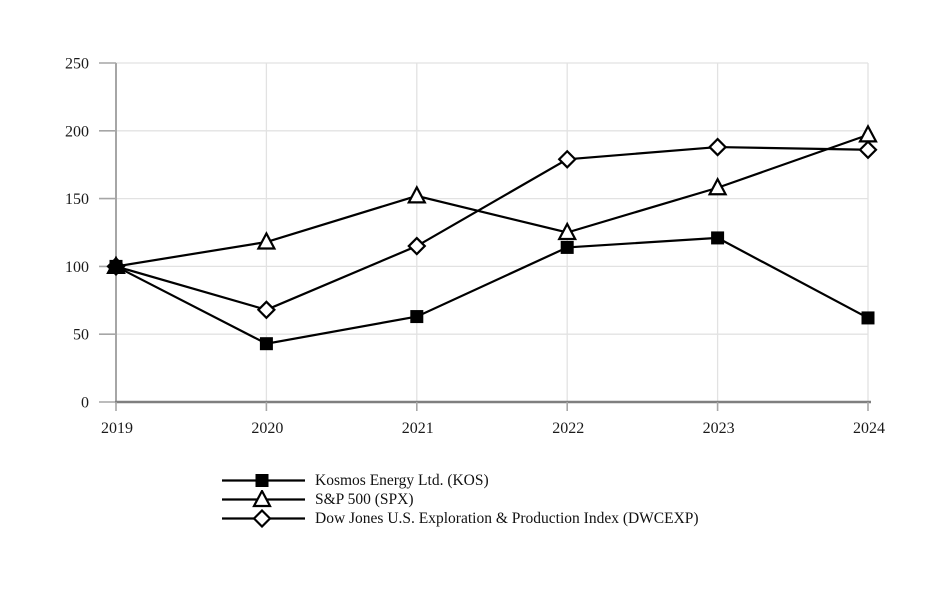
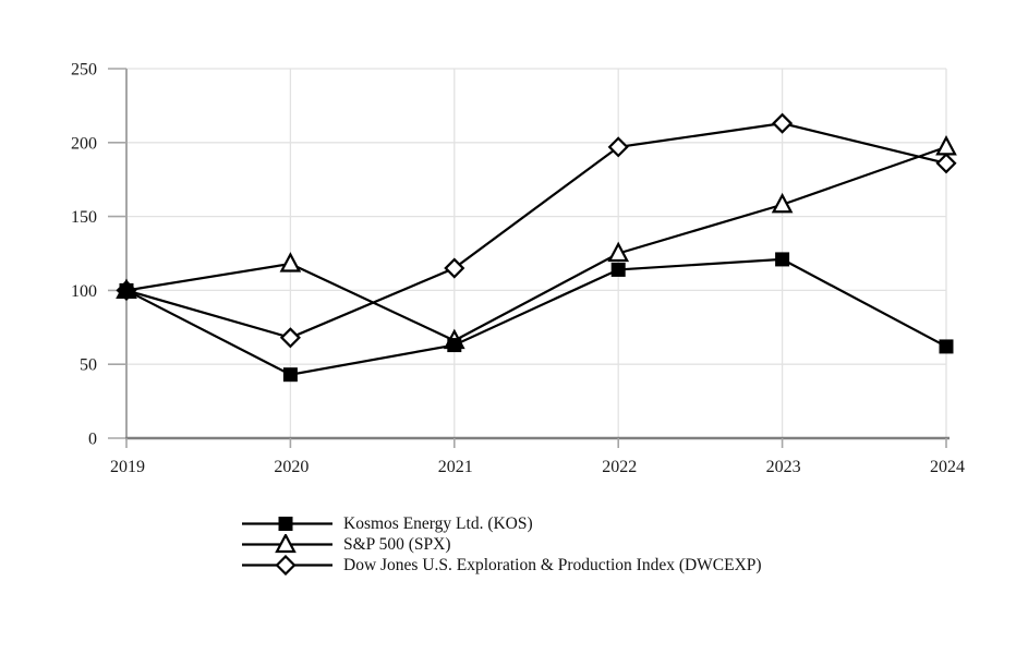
S&P 500 (SPX)/2021: 152 -> 66
Dow Jones U.S. Exploration & Production Index (DWCEXP)/2022: 179 -> 197
Dow Jones U.S. Exploration & Production Index (DWCEXP)/2023: 188 -> 213
